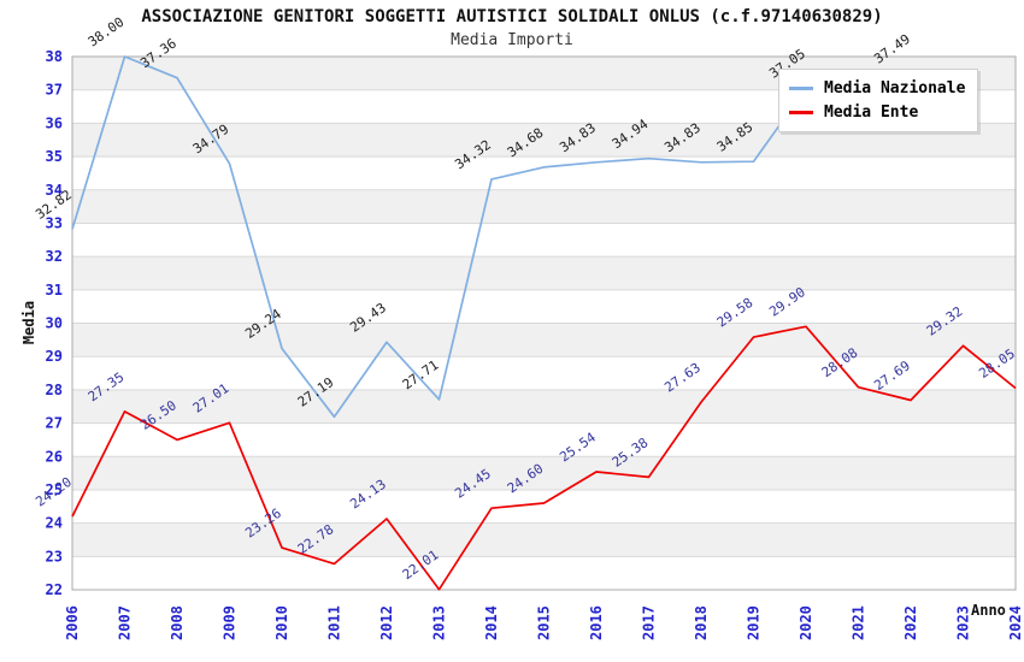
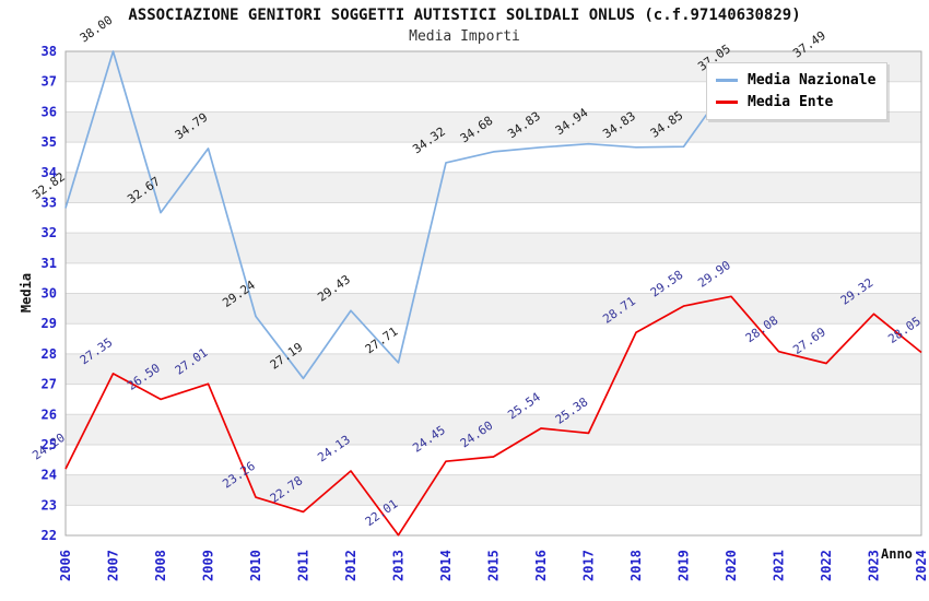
Media Nazionale/2008: 37.36 -> 32.67
Media Ente/2018: 27.63 -> 28.71
